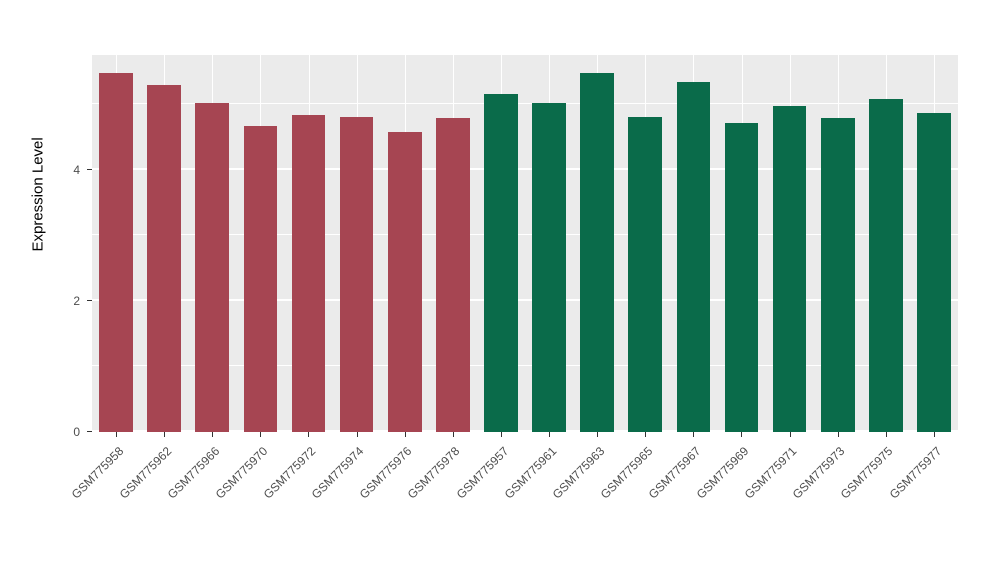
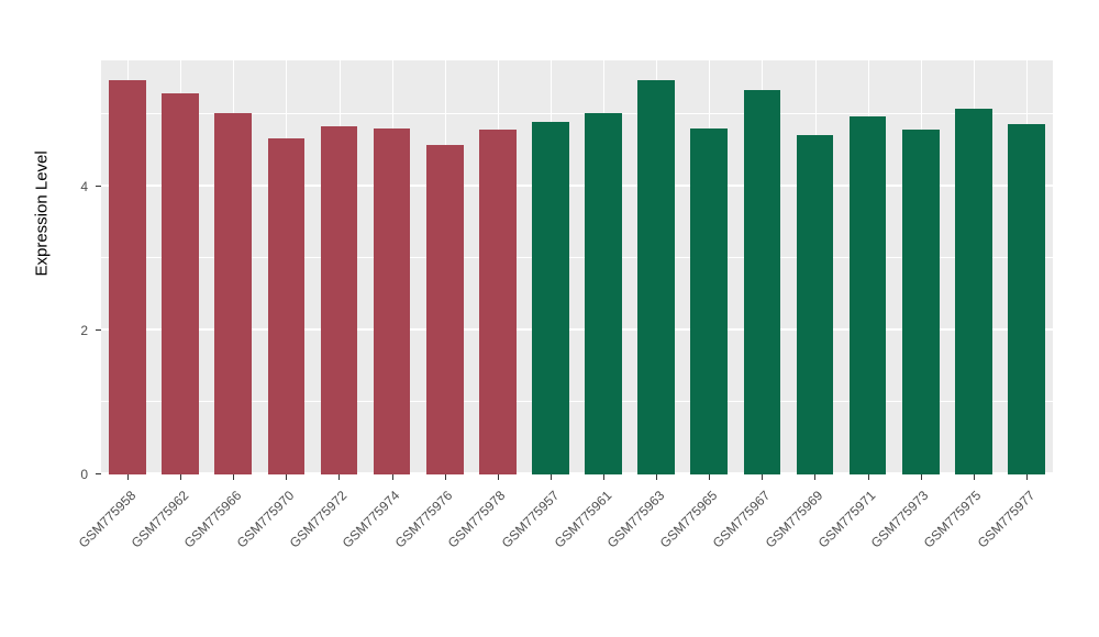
GSM775957: 5.2 -> 4.9
